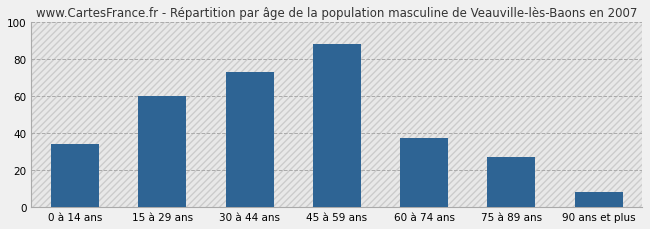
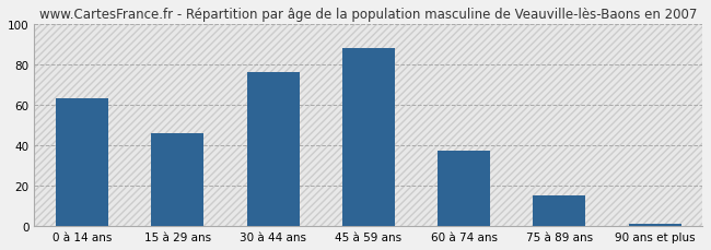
0 à 14 ans: 34 -> 63
15 à 29 ans: 60 -> 46
30 à 44 ans: 73 -> 76
75 à 89 ans: 27 -> 15
90 ans et plus: 8 -> 1
